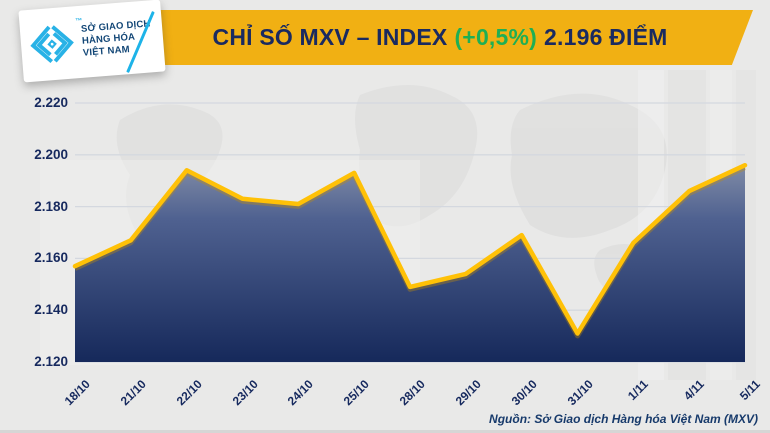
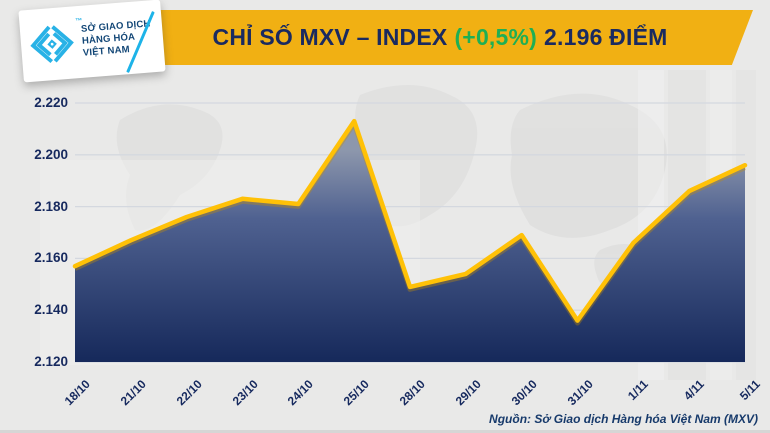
22/10: 2194 -> 2176
25/10: 2193 -> 2213
31/10: 2131 -> 2136
